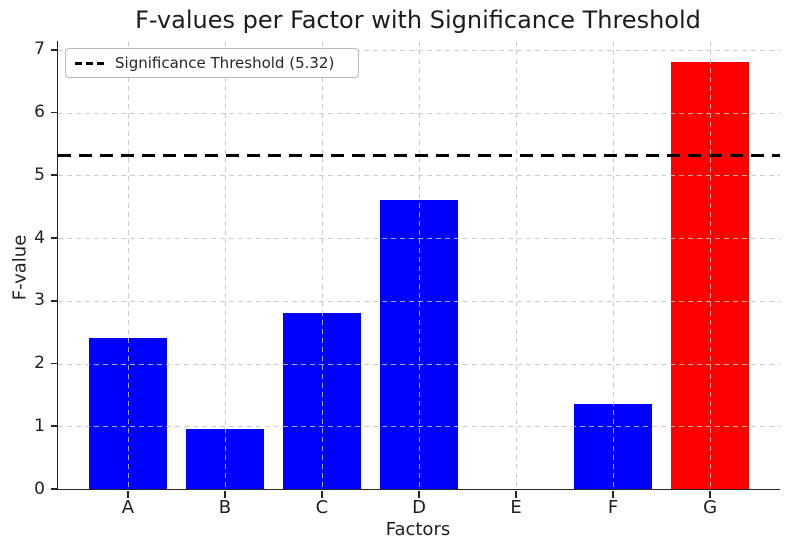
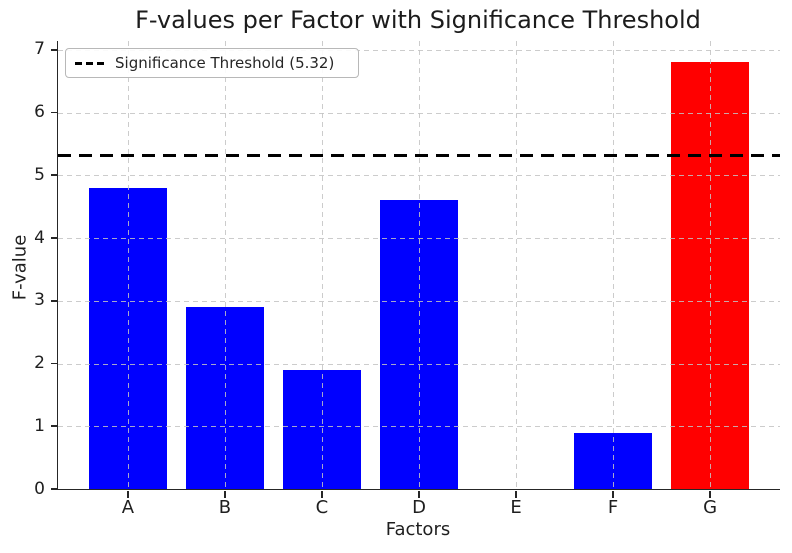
A: 2.4 -> 4.8
B: 0.9 -> 2.9
C: 2.8 -> 1.9
F: 1.4 -> 0.9
